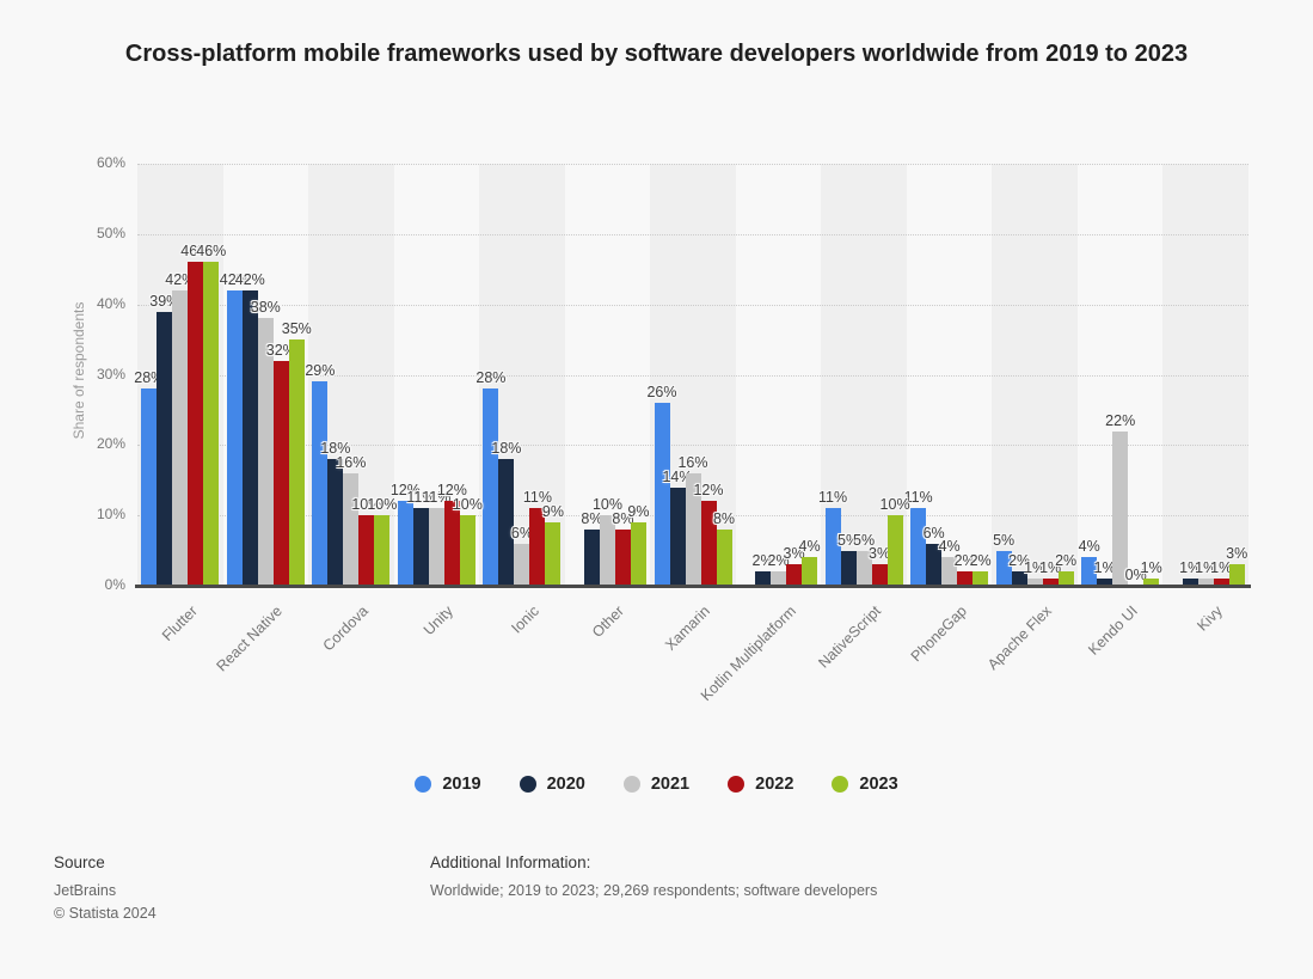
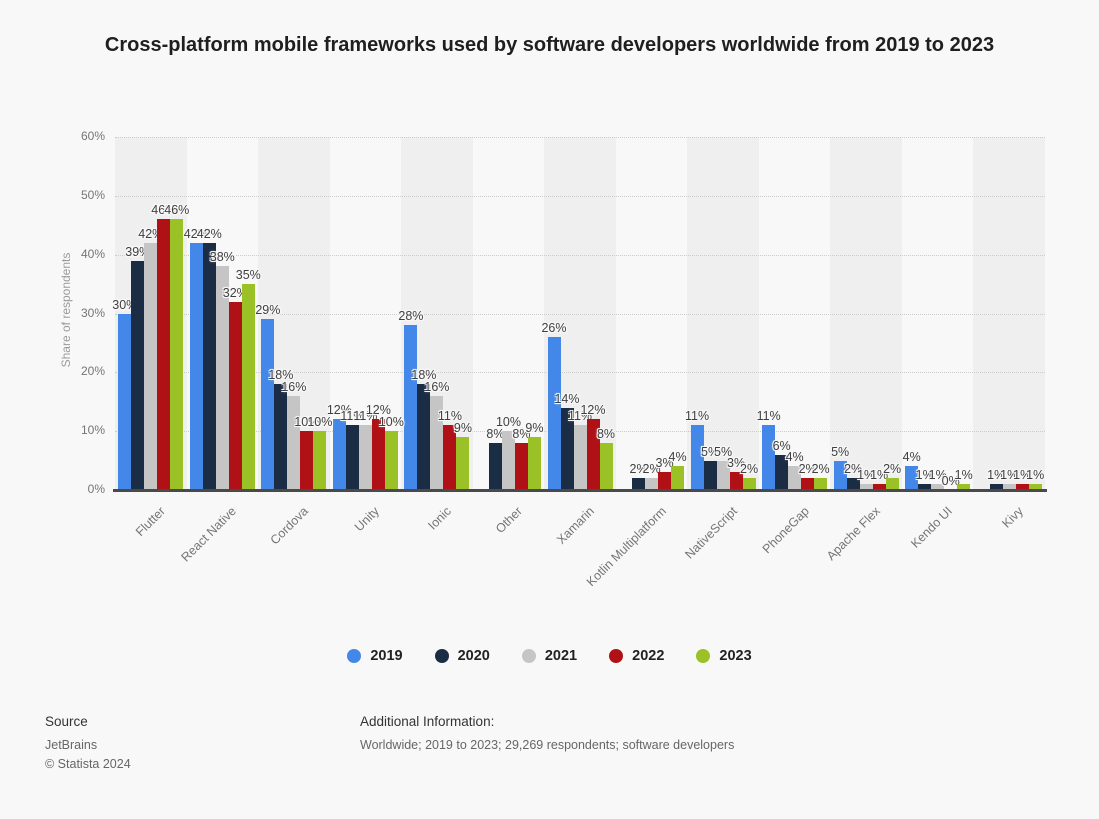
2019/Flutter: 28% -> 30%
2021/Ionic: 6% -> 16%
2021/Xamarin: 16% -> 11%
2023/NativeScript: 10% -> 2%
2021/Kendo UI: 22% -> 1%
2023/Kivy: 3% -> 1%
